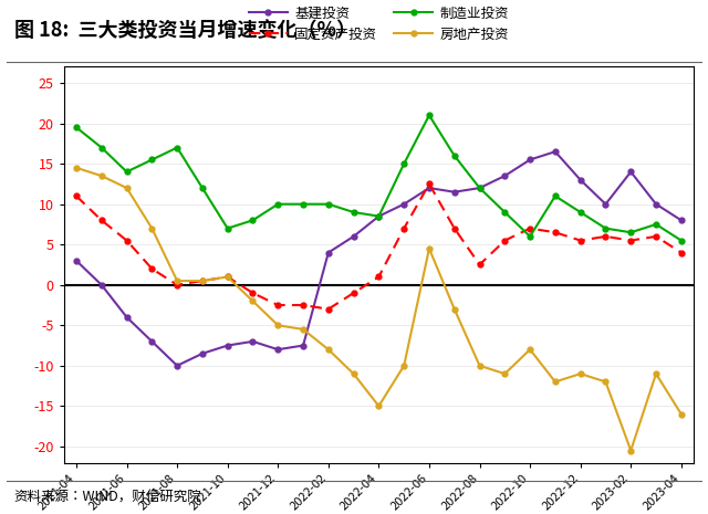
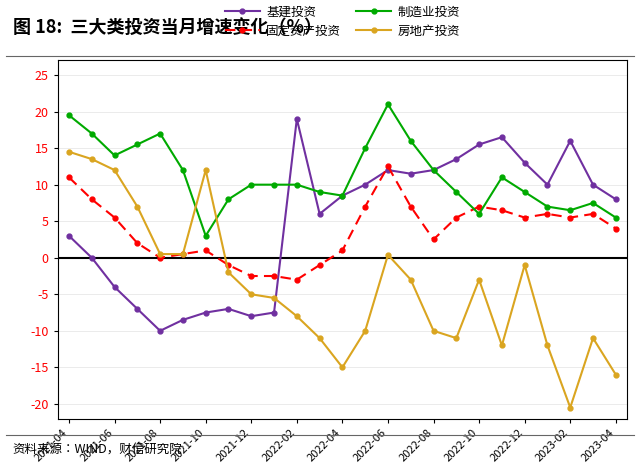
制造业投资/2021-10: 7.0 -> 3.0
房地产投资/2021-10: 1.0 -> 12.0
基建投资/2022-02: 4.0 -> 19.0
房地产投资/2022-06: 4.5 -> 0.4
房地产投资/2022-10: -8.0 -> -3.0
房地产投资/2022-12: -11.0 -> -1.0
基建投资/2023-02: 14.0 -> 16.0
